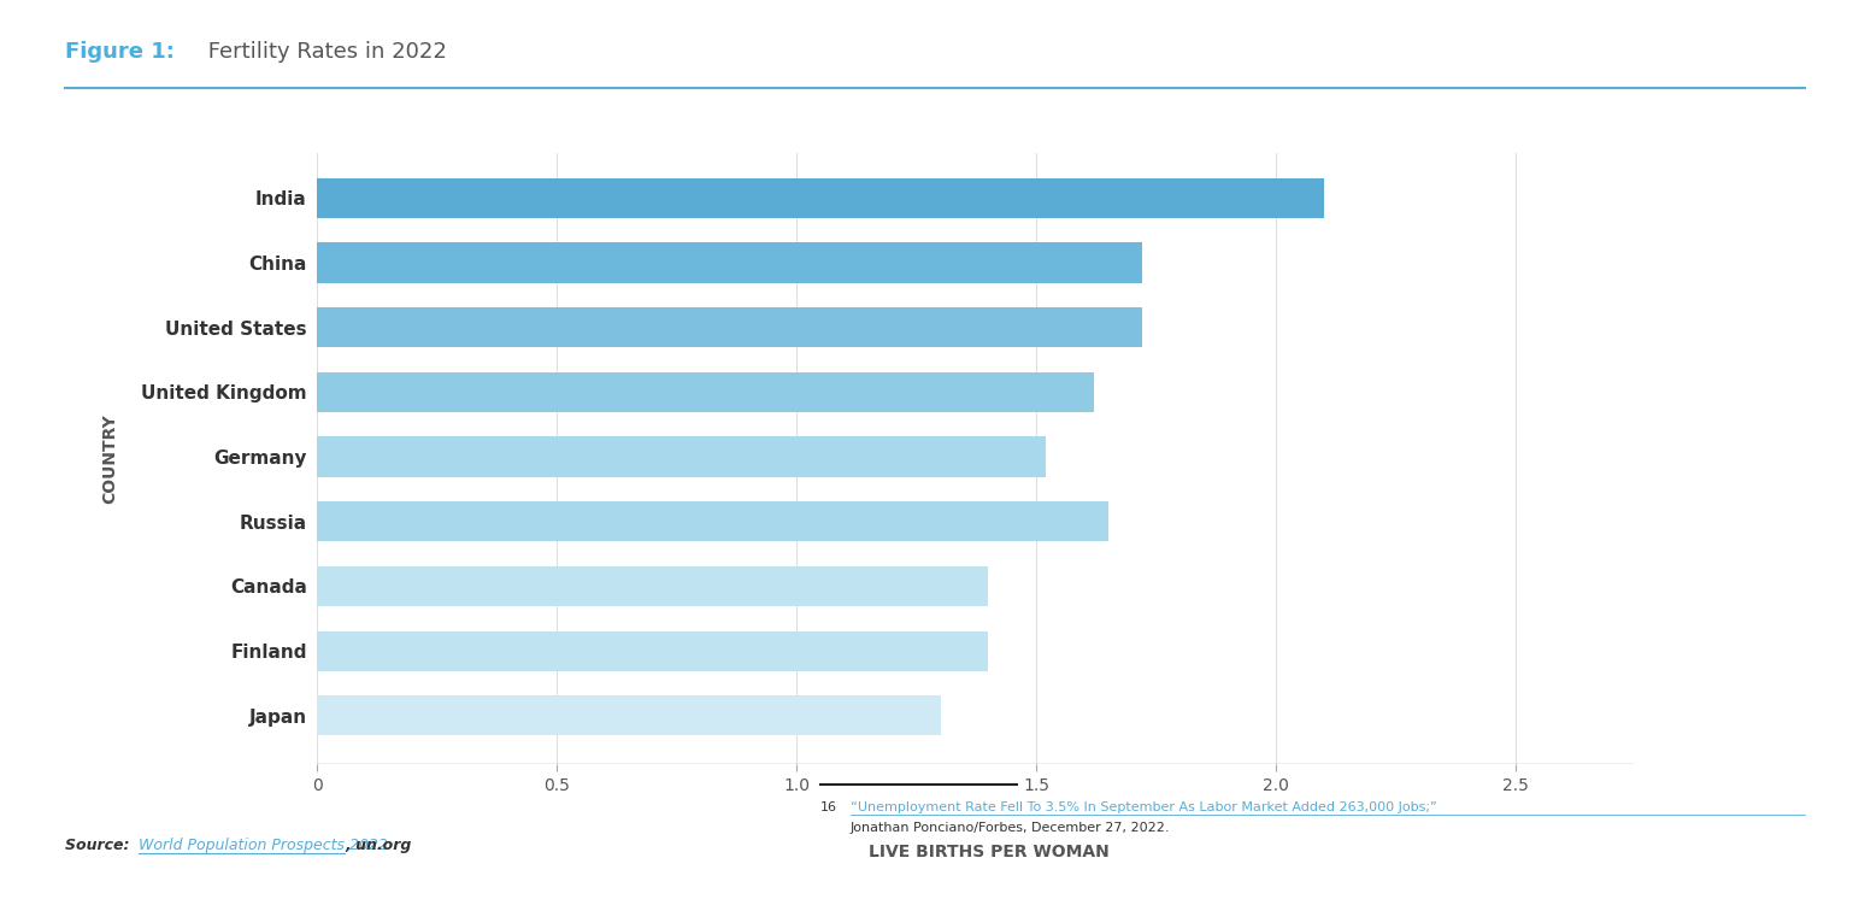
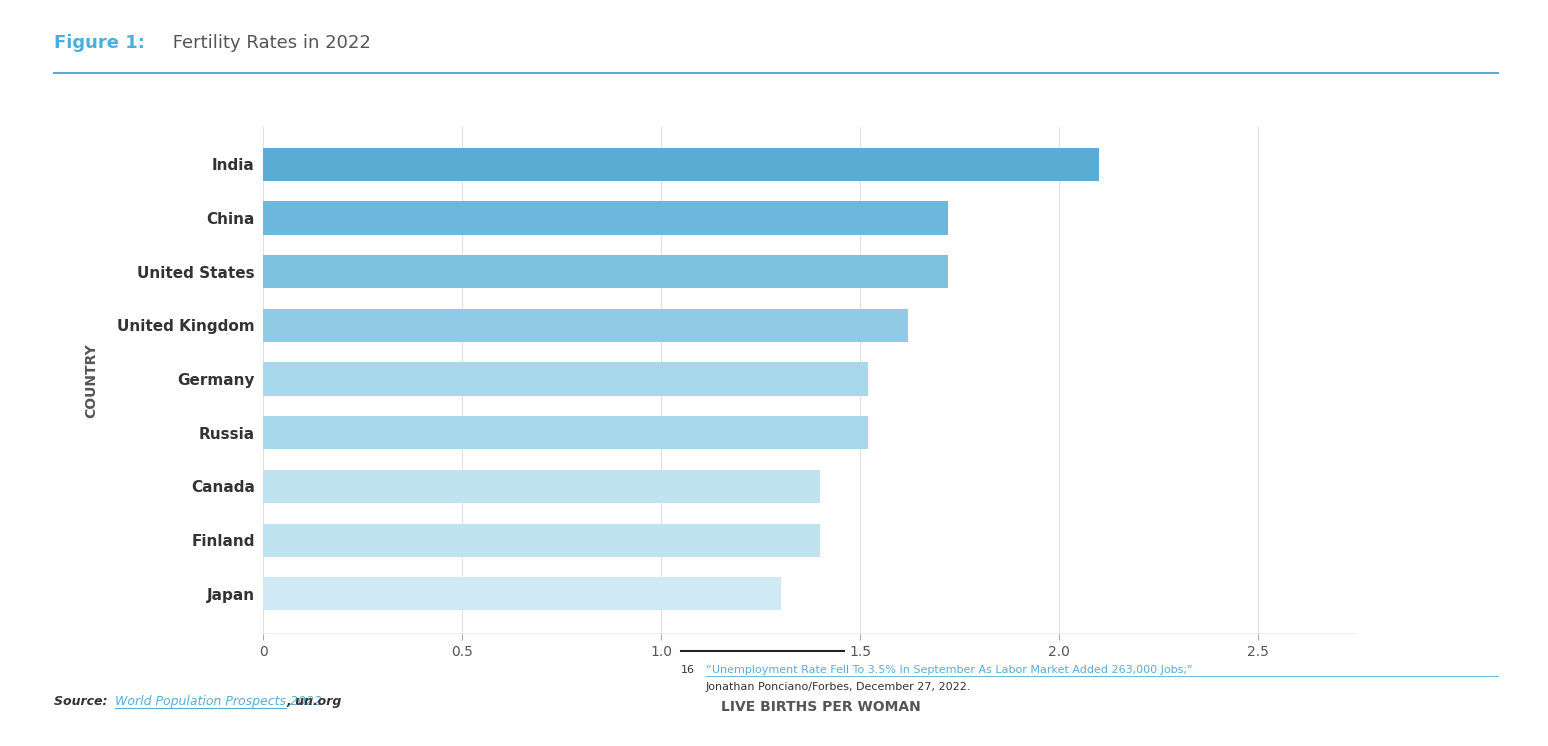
Russia: 1.65 -> 1.52
